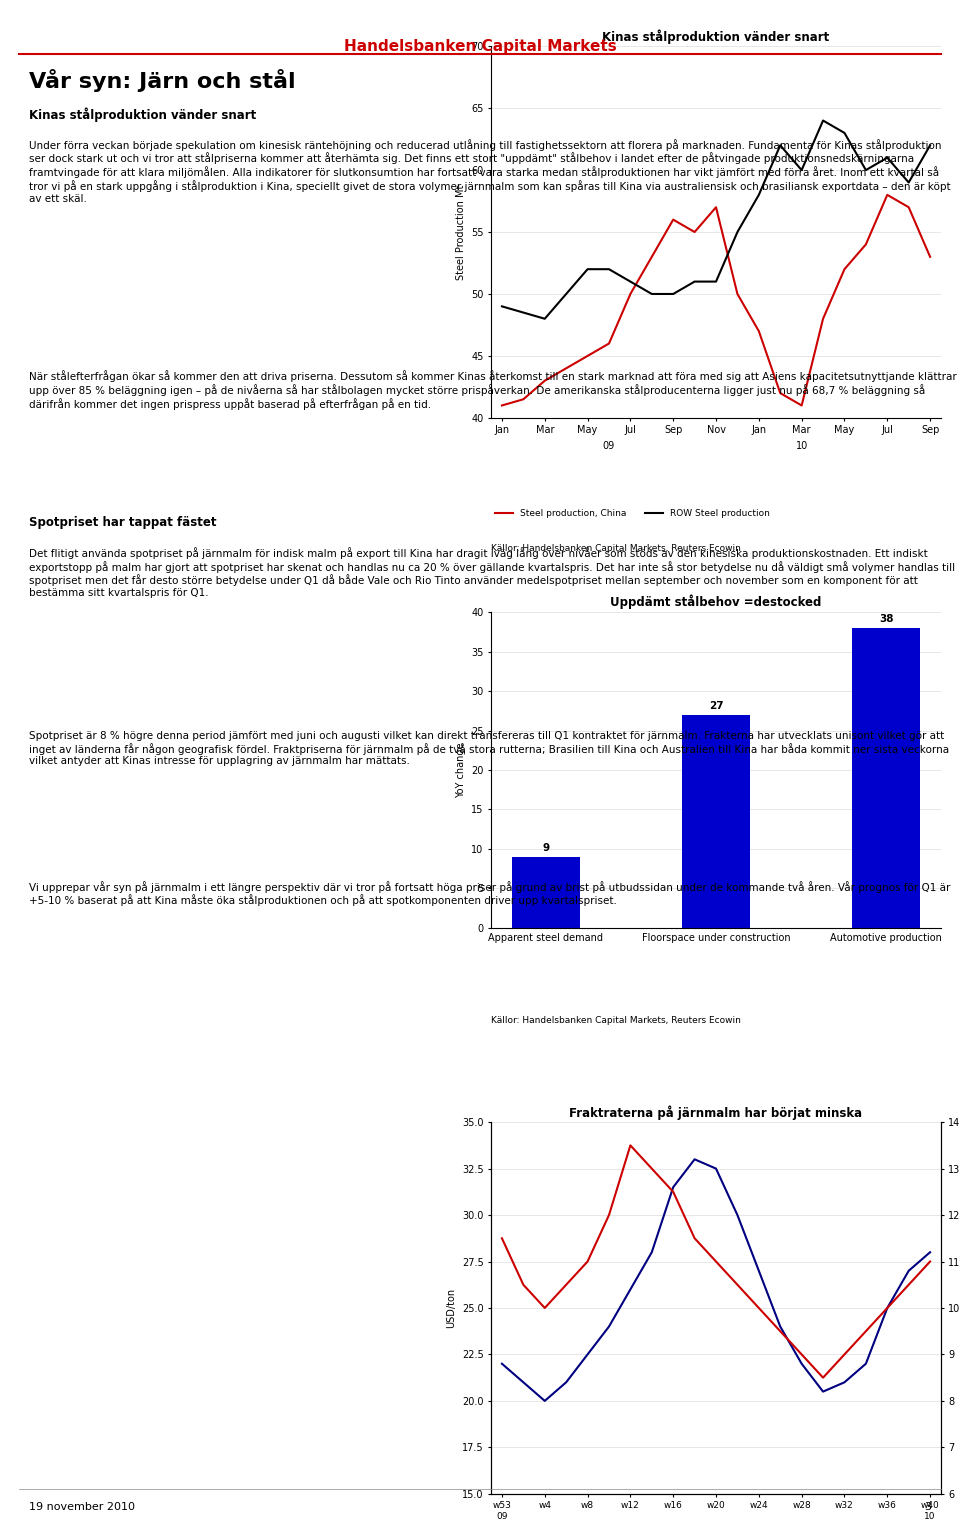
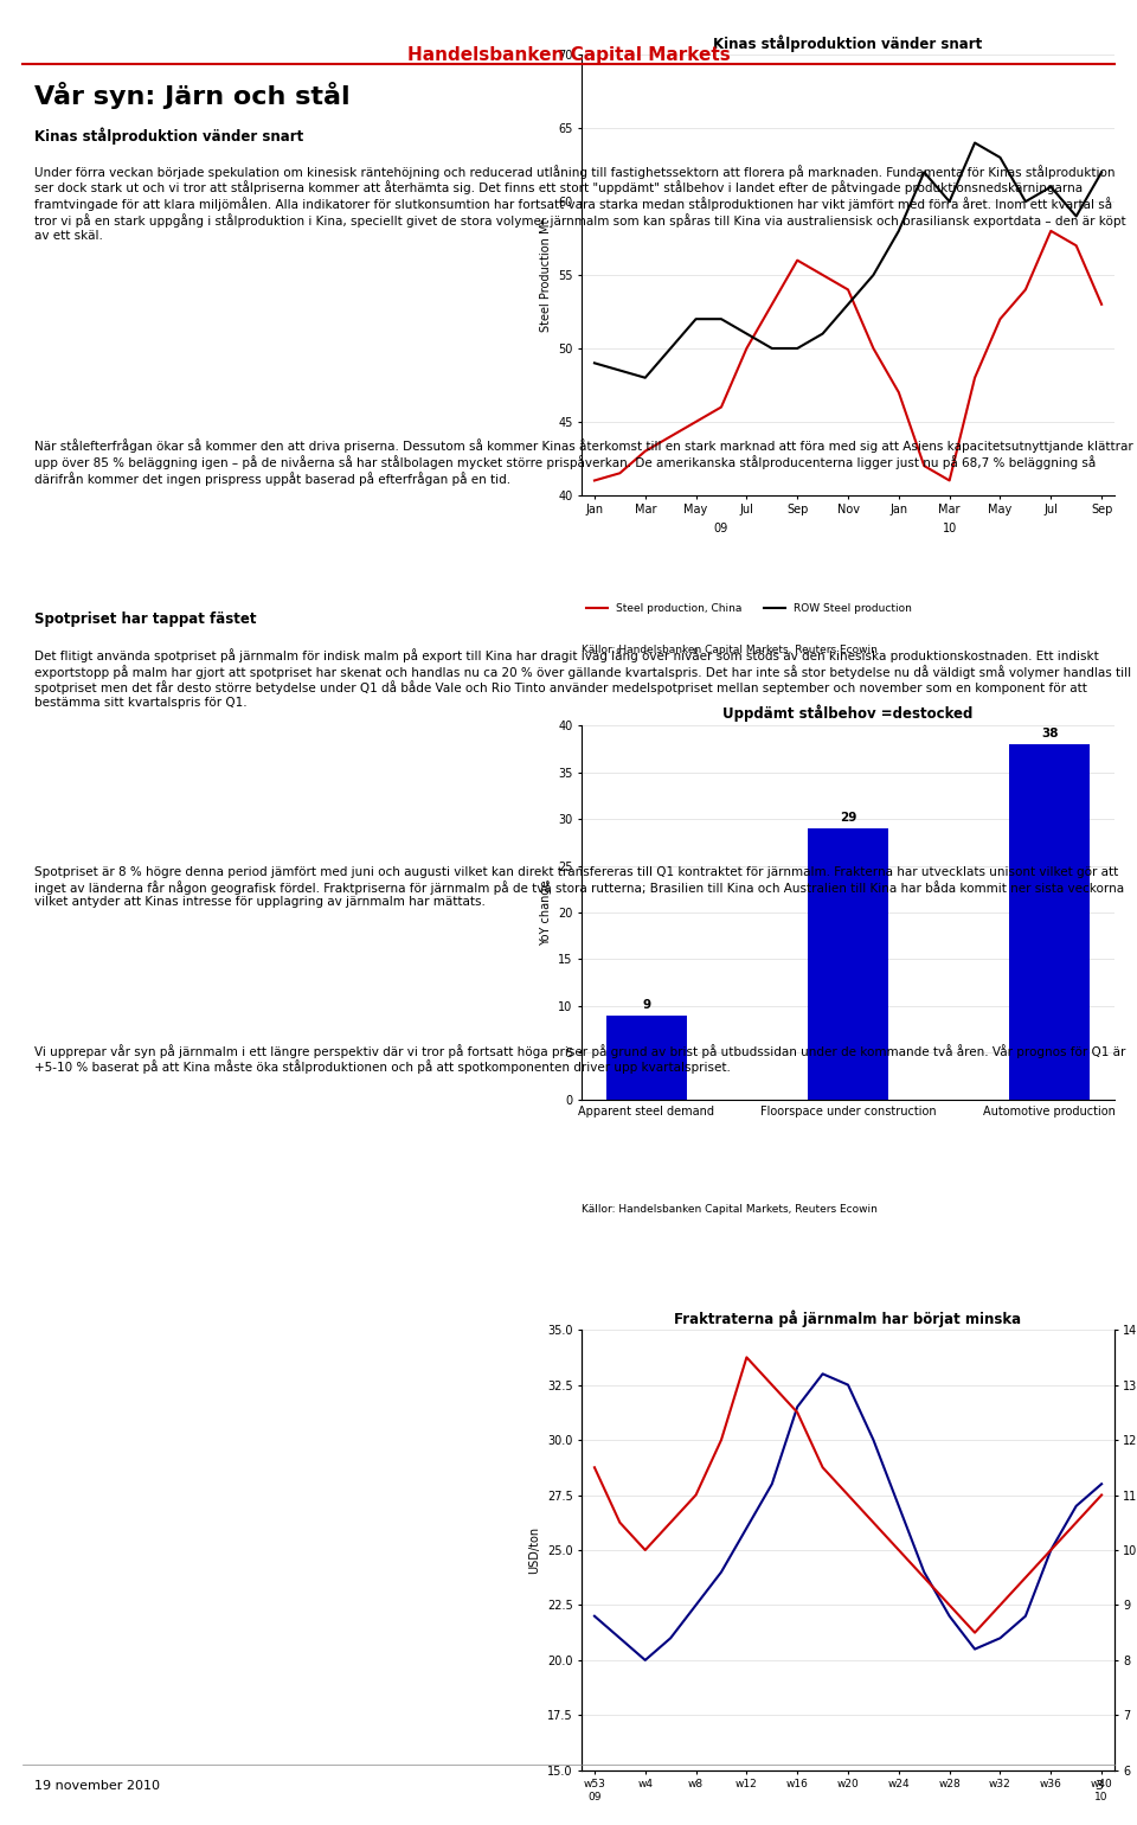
Kinas stålproduktion vänder snart/Steel production, China/Nov: 57.0 -> 54.0
Kinas stålproduktion vänder snart/ROW Steel production/Nov: 51.0 -> 53.0
Floorspace under construction: 27 -> 29
